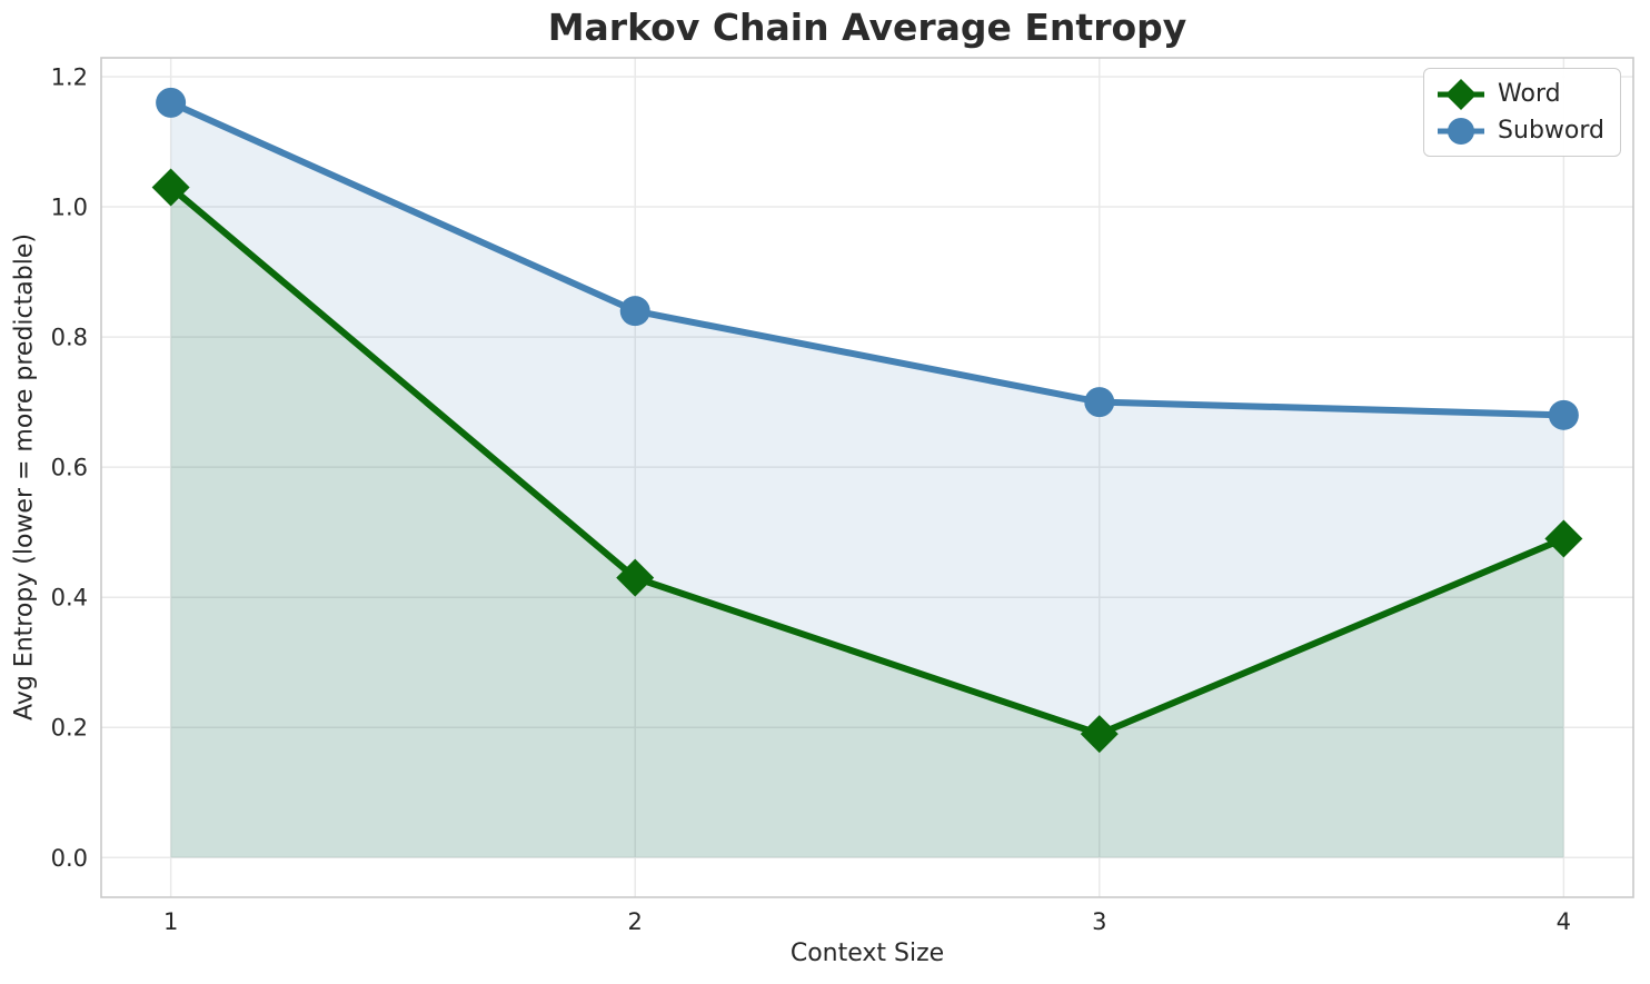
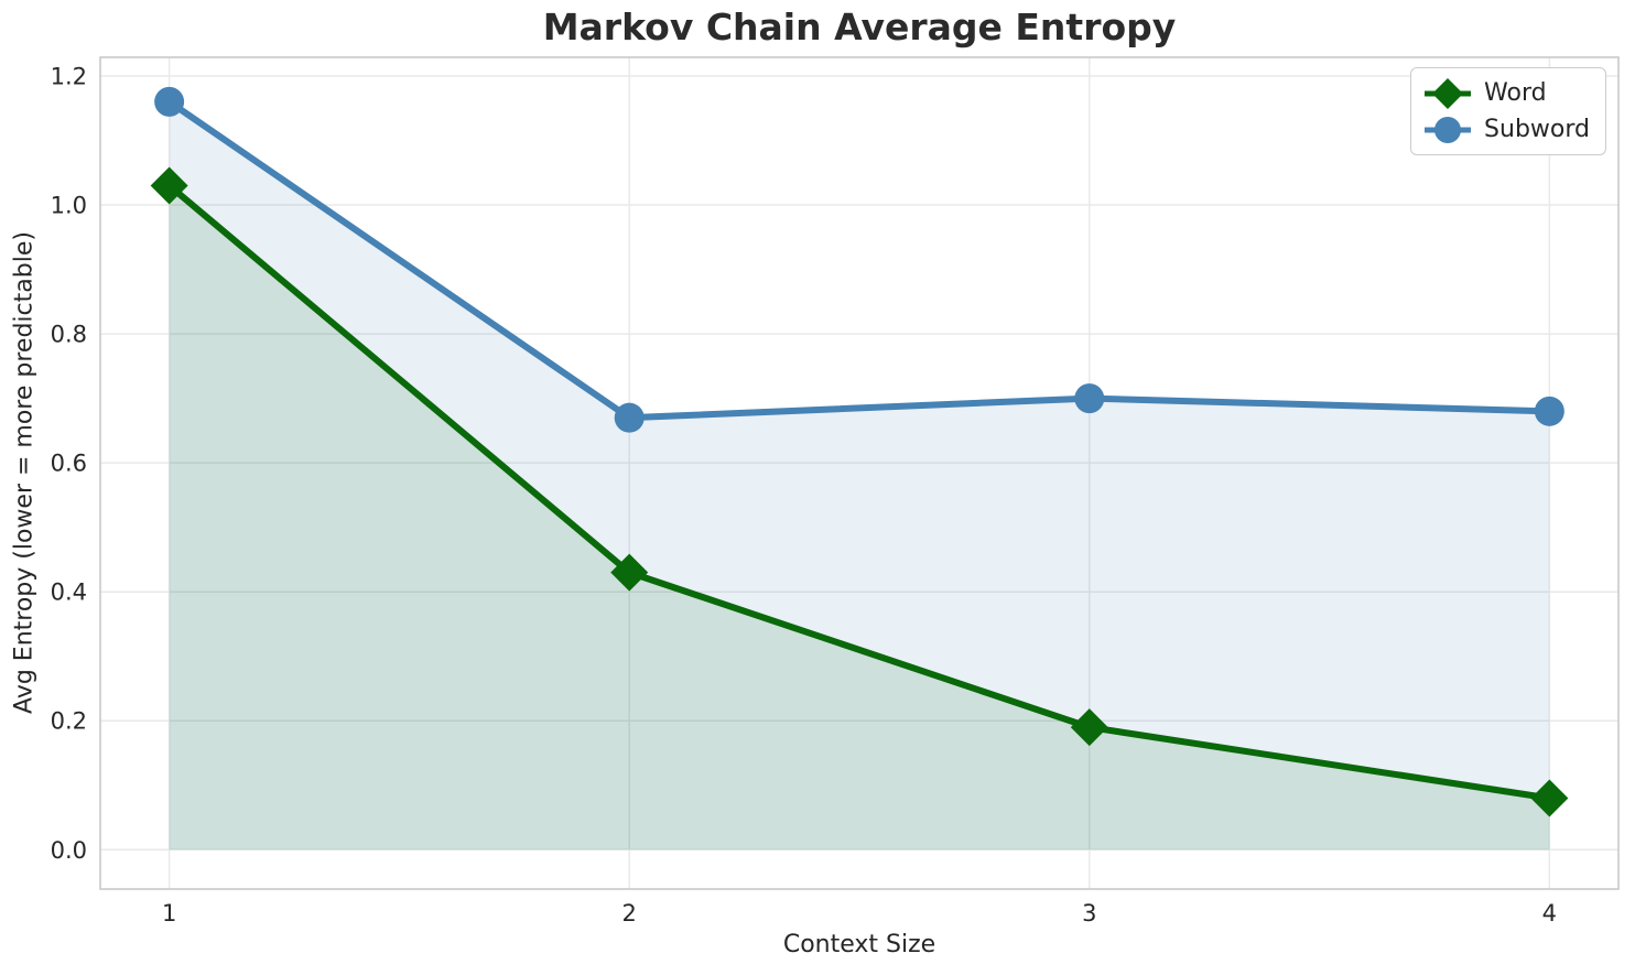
Subword/2: 0.84 -> 0.67
Word/4: 0.49 -> 0.08
